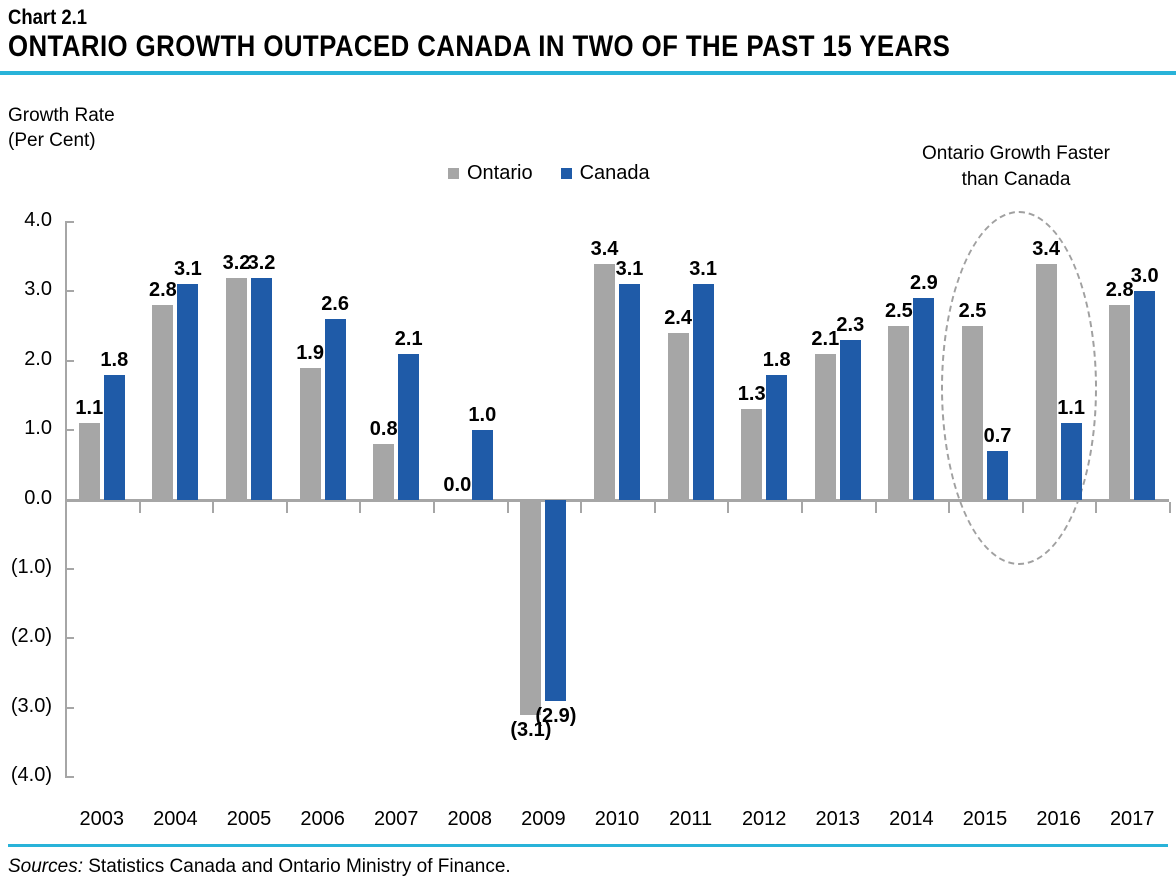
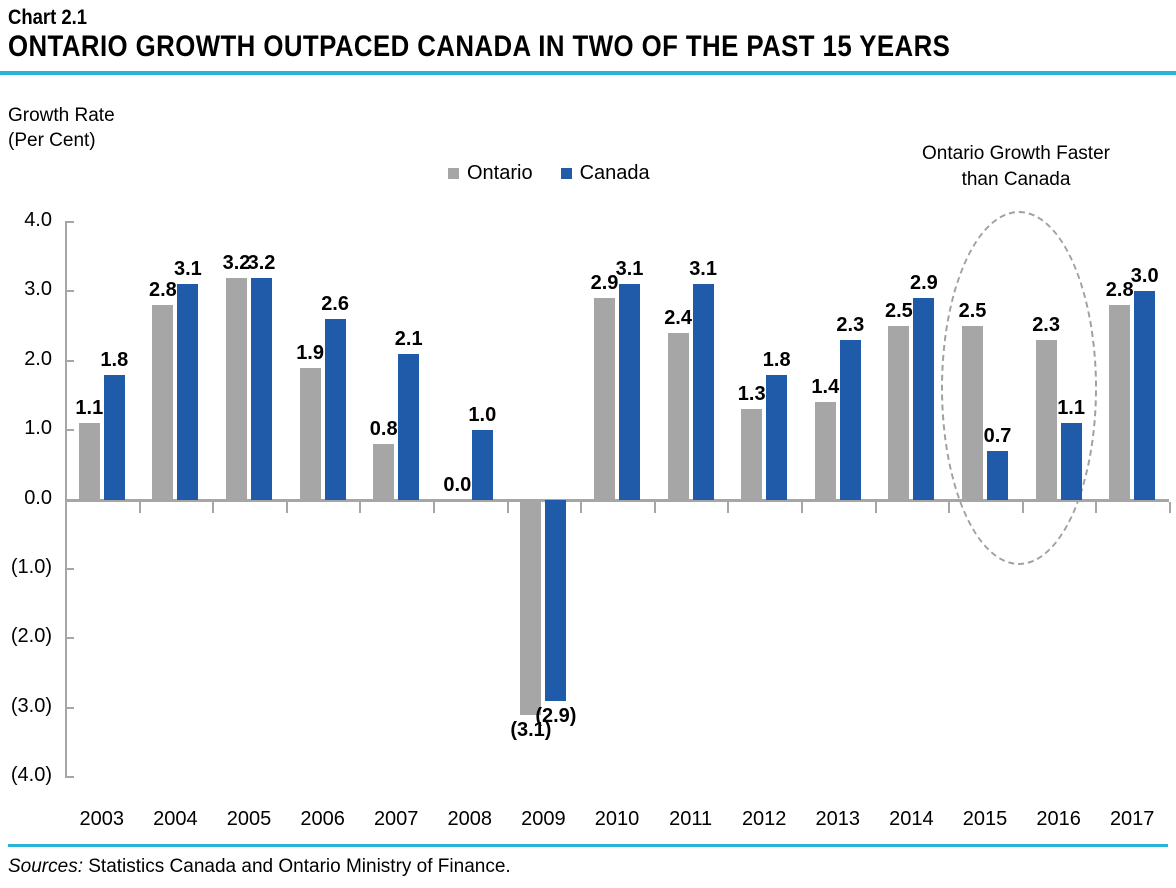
Ontario/2010: 3.4 -> 2.9
Ontario/2013: 2.1 -> 1.4
Ontario/2016: 3.4 -> 2.3
